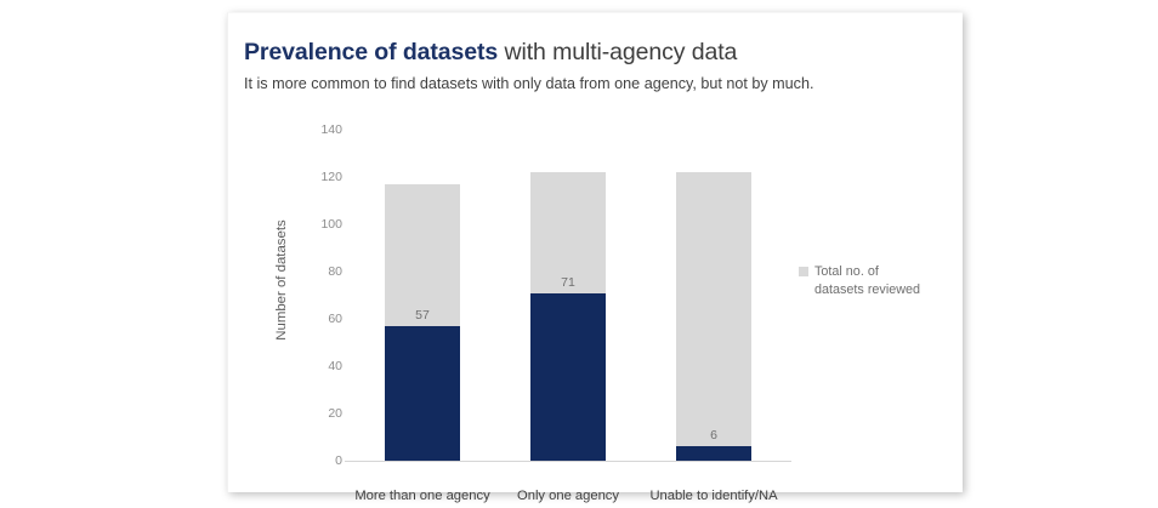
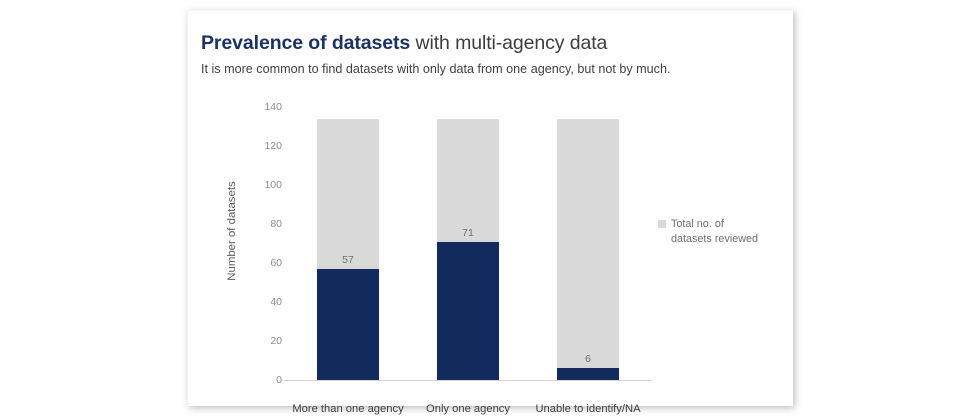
Total no. of datasets reviewed/More than one agency: 117 -> 134
Total no. of datasets reviewed/Only one agency: 122 -> 134
Total no. of datasets reviewed/Unable to identify/NA: 122 -> 134
